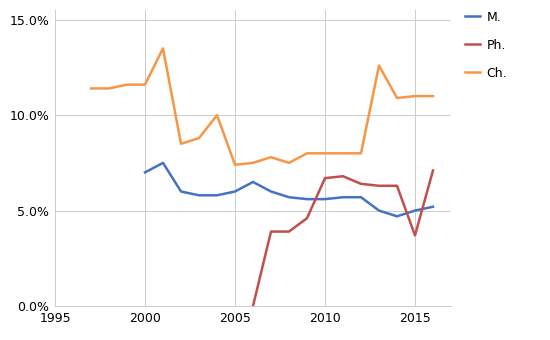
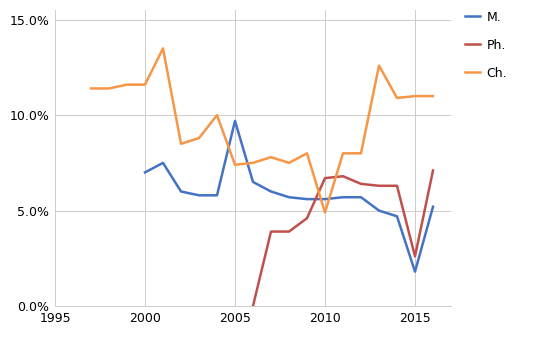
M./2005: 6.0% -> 9.7%
Ch./2010: 8.0% -> 4.9%
M./2015: 5.0% -> 1.8%
Ph./2015: 3.7% -> 2.6%
